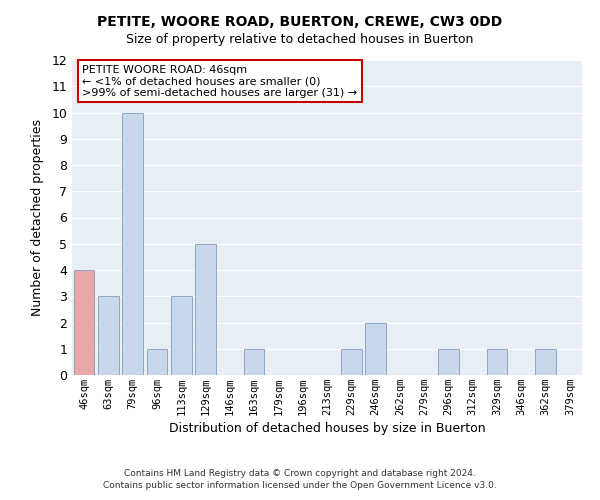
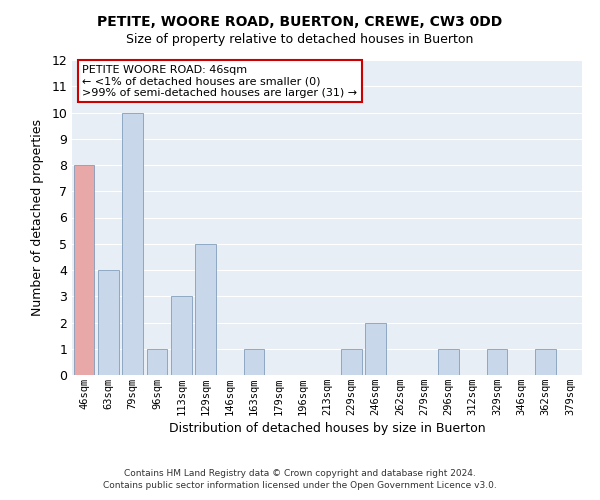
46sqm: 4 -> 8
63sqm: 3 -> 4
